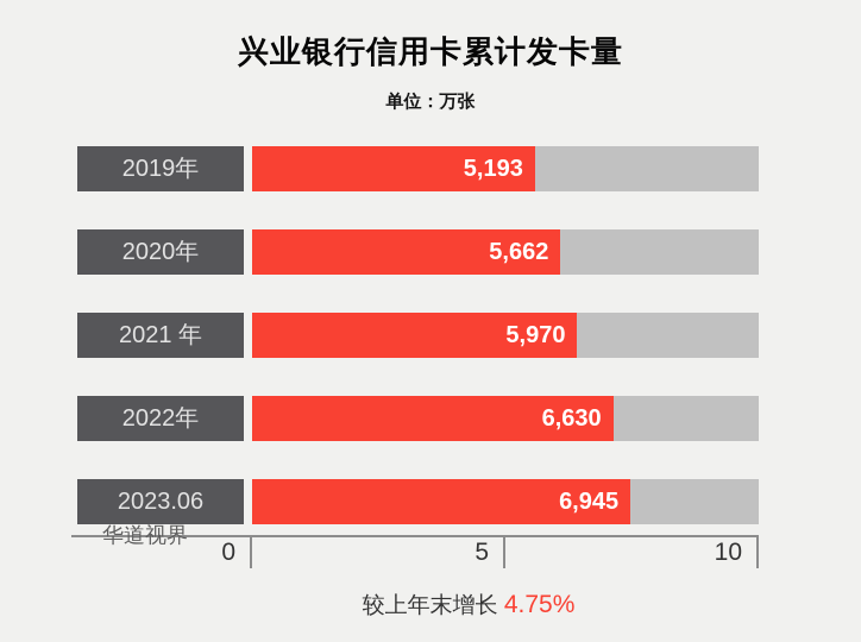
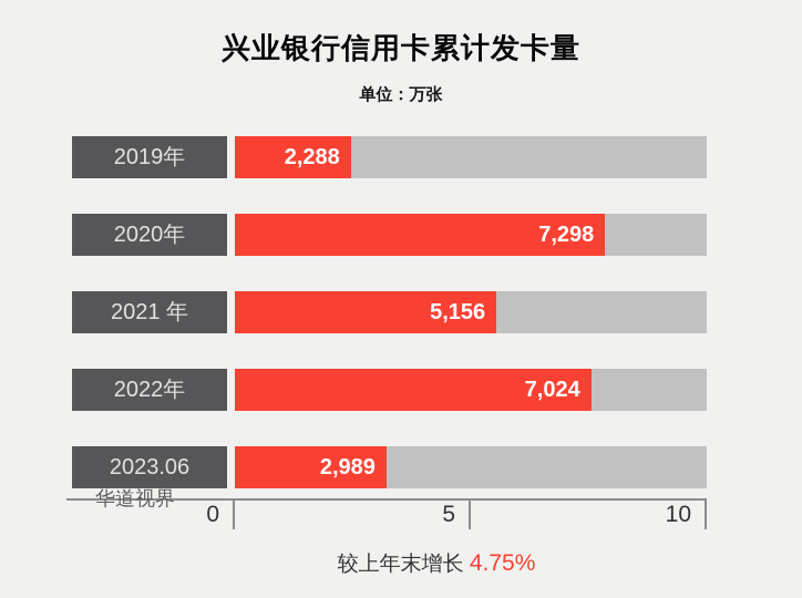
2019年: 5,193 -> 2,288
2020年: 5,662 -> 7,298
2021 年: 5,970 -> 5,156
2022年: 6,630 -> 7,024
2023.06: 6,945 -> 2,989
